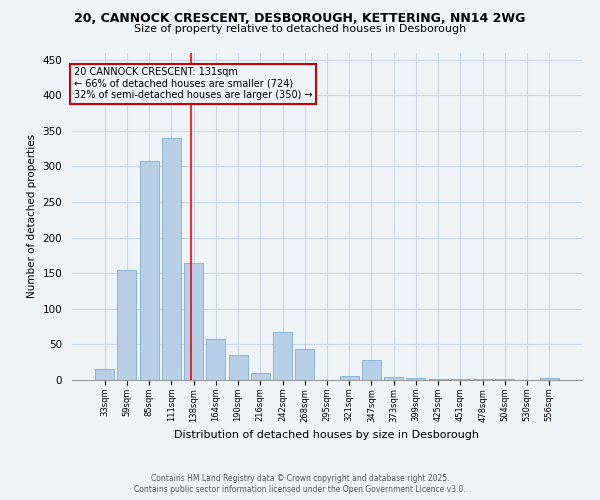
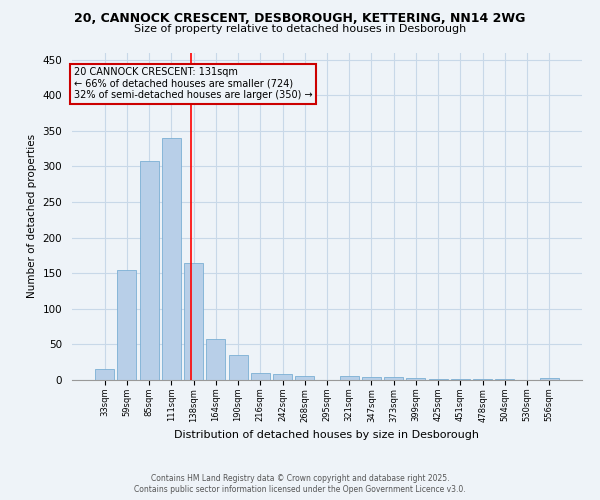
242sqm: 68 -> 8
268sqm: 44 -> 5
347sqm: 28 -> 4
